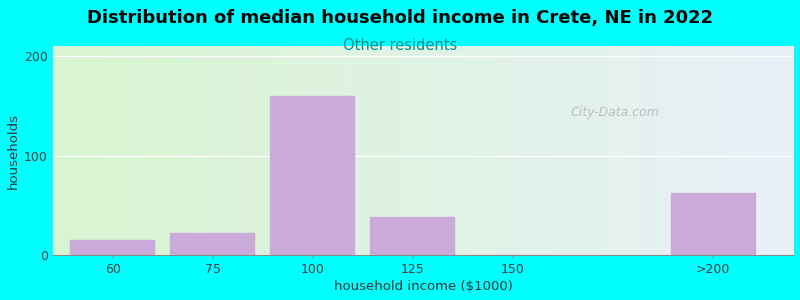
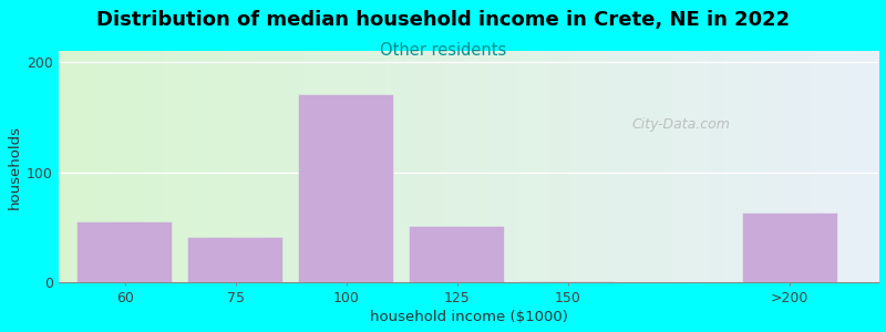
60: 15 -> 54
75: 22 -> 40
100: 160 -> 170
125: 38 -> 50
